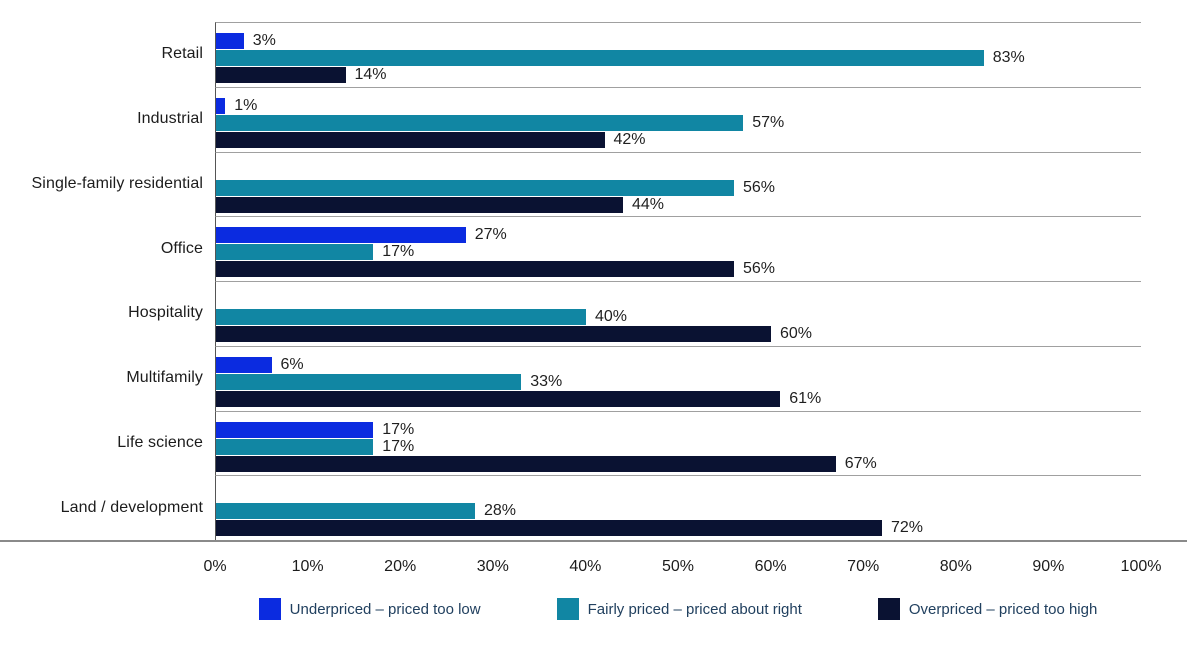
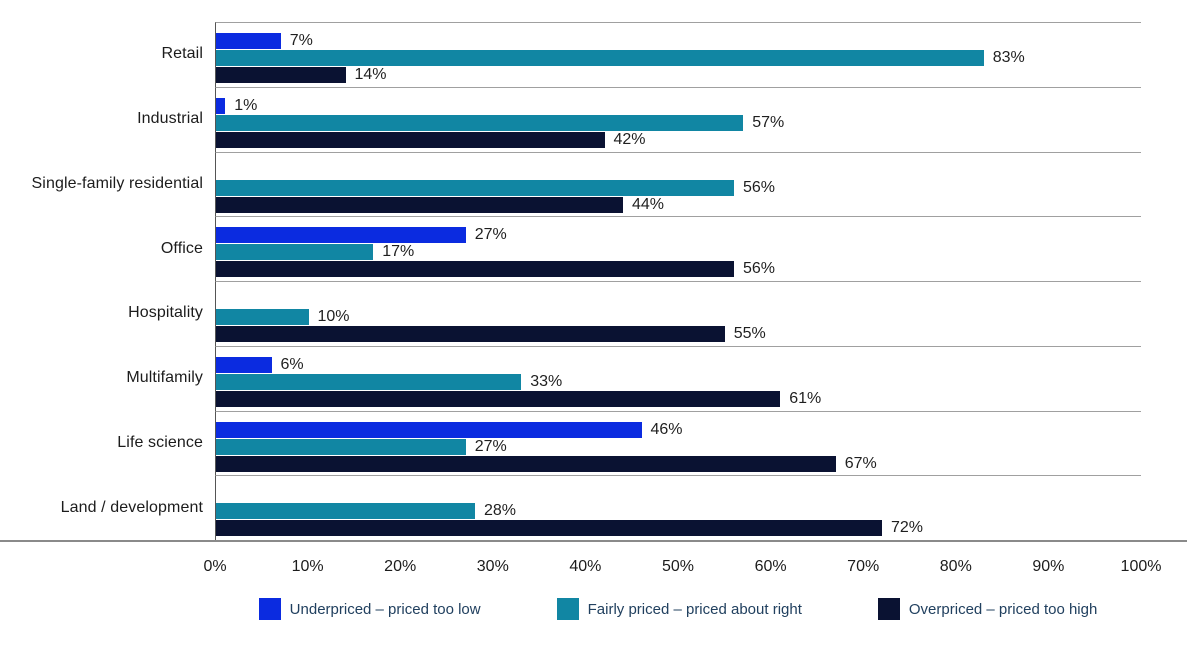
Underpriced – priced too low/Retail: 3% -> 7%
Fairly priced – priced about right/Hospitality: 40% -> 10%
Overpriced – priced too high/Hospitality: 60% -> 55%
Underpriced – priced too low/Life science: 17% -> 46%
Fairly priced – priced about right/Life science: 17% -> 27%
